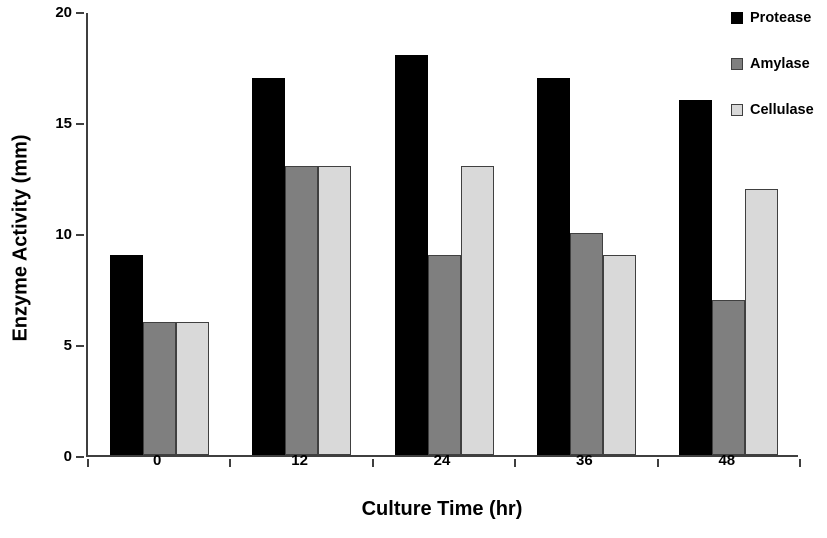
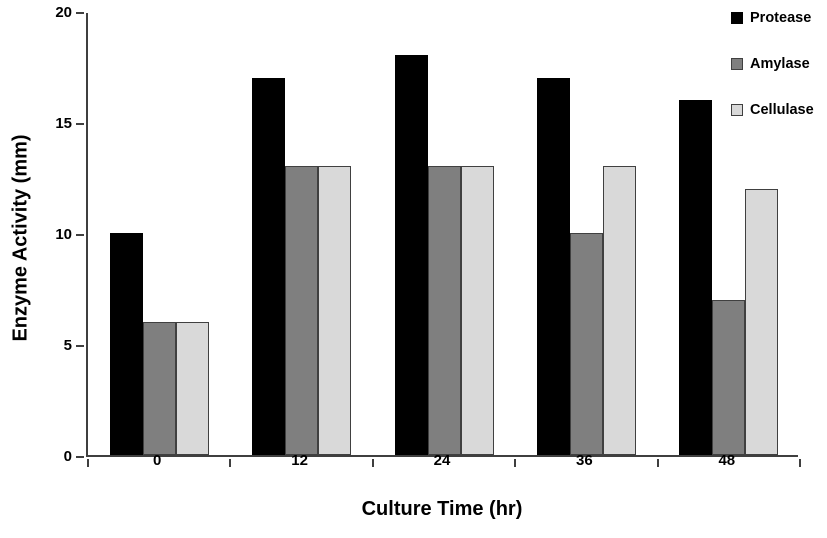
Protease/0: 9 -> 10
Amylase/24: 9 -> 13
Cellulase/36: 9 -> 13
